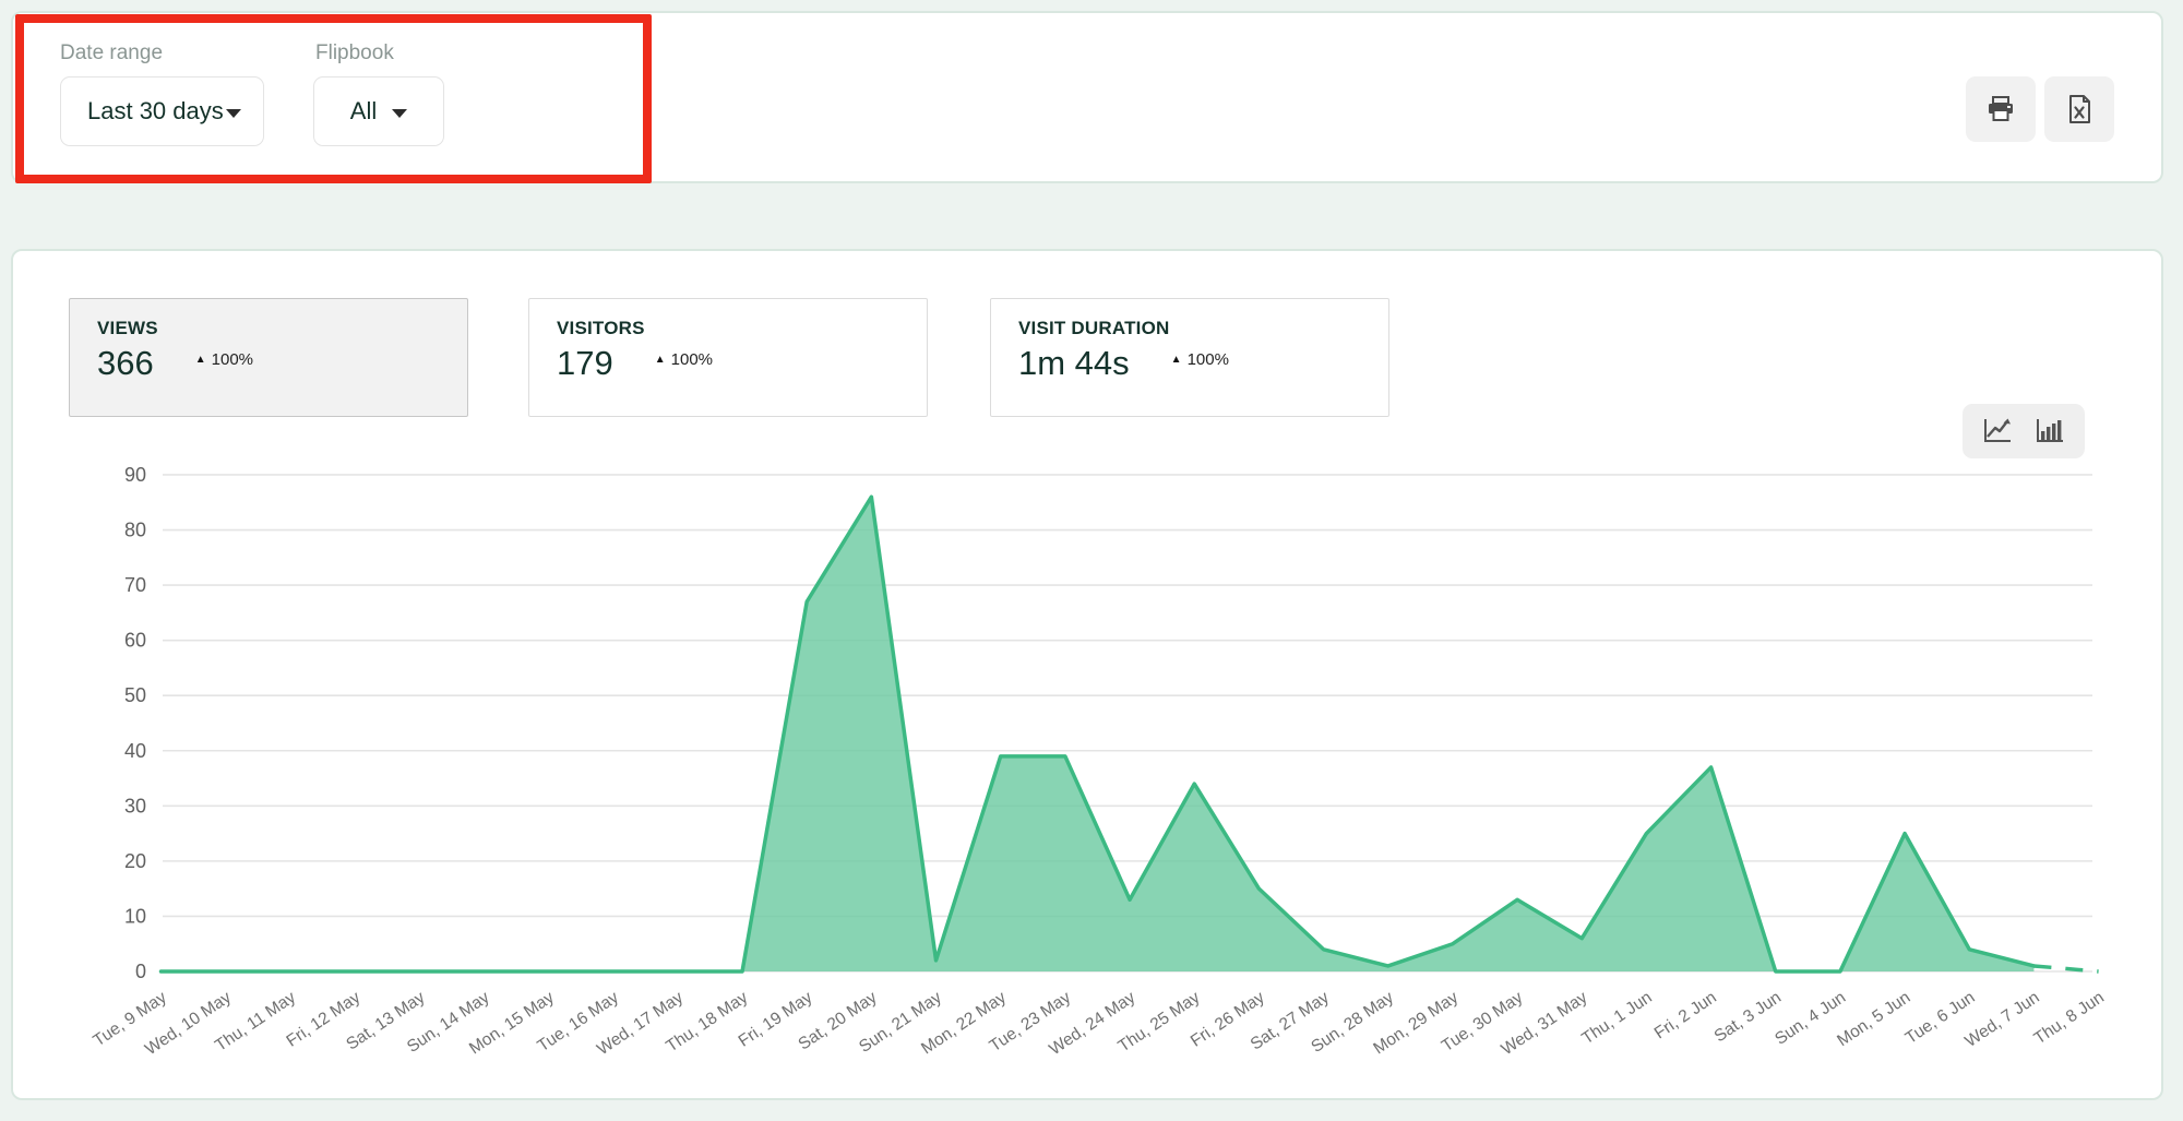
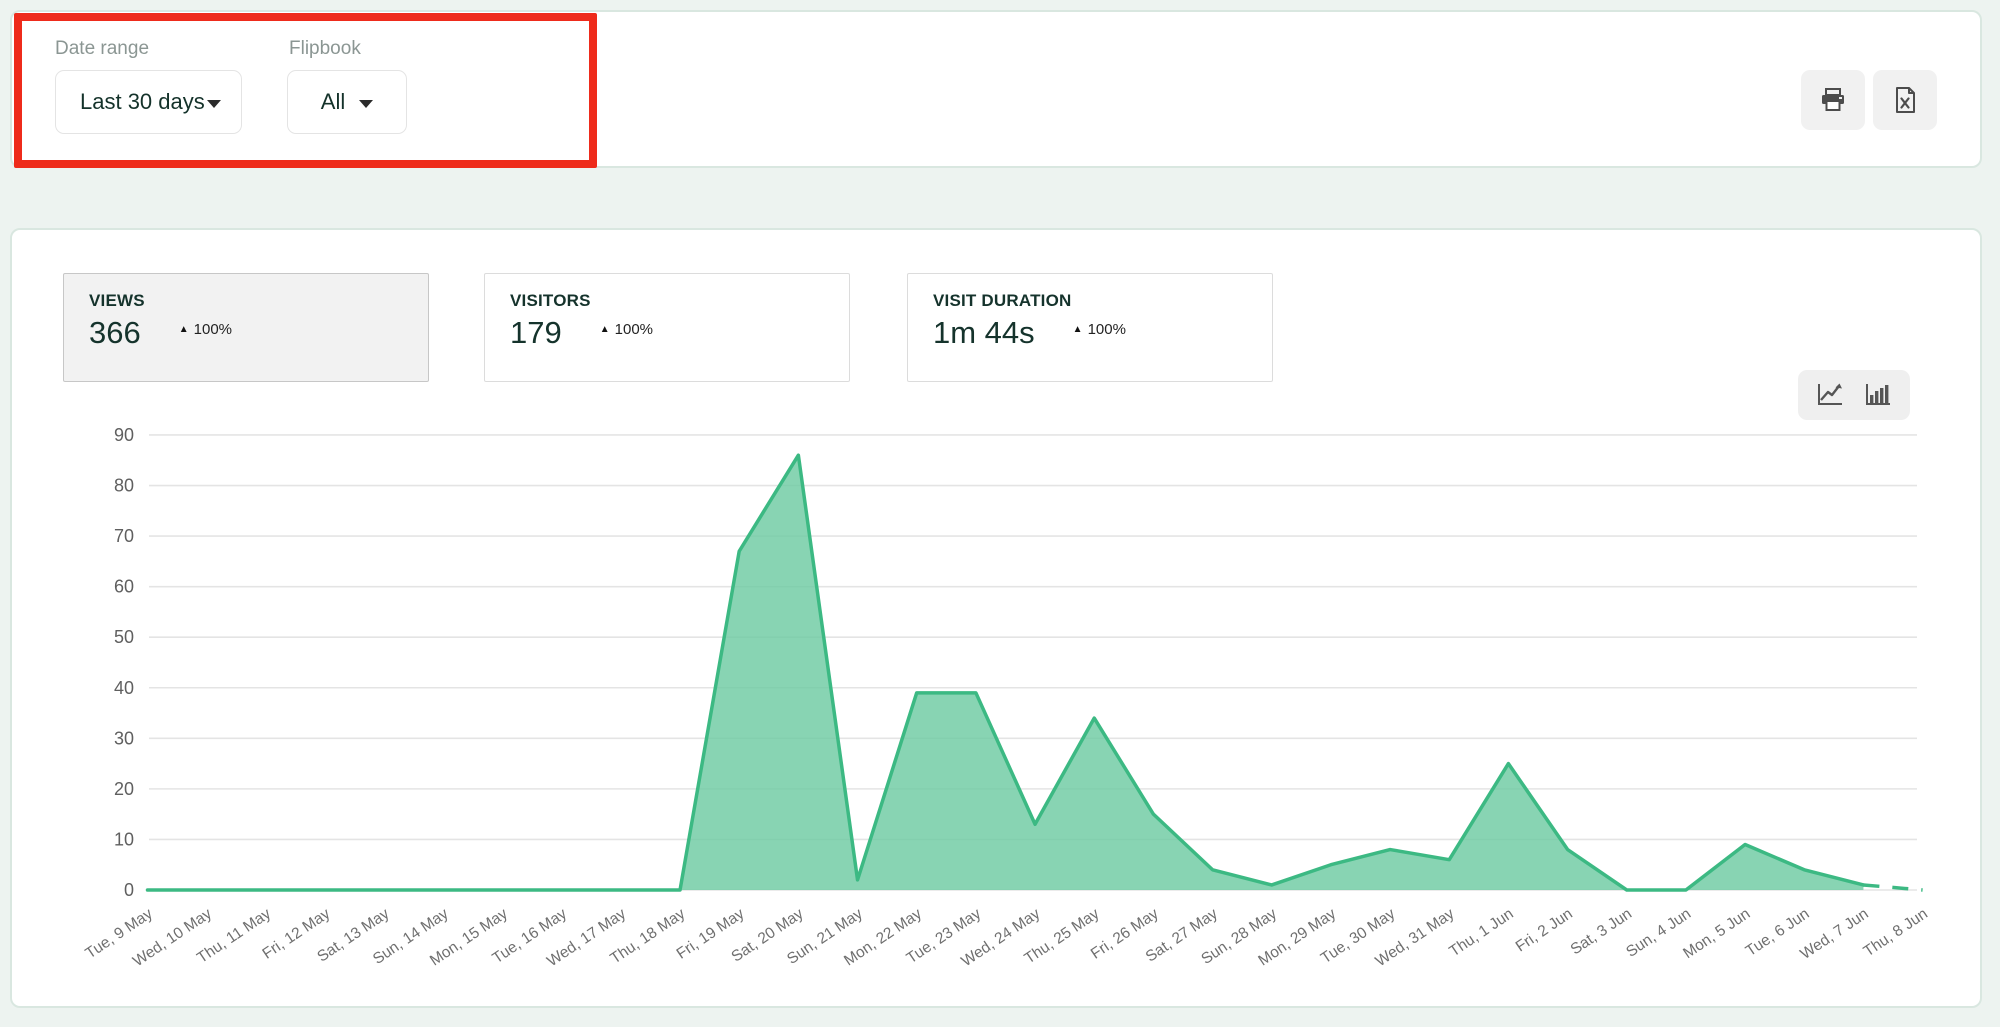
Tue, 30 May: 13 -> 8
Fri, 2 Jun: 37 -> 8
Mon, 5 Jun: 25 -> 9
